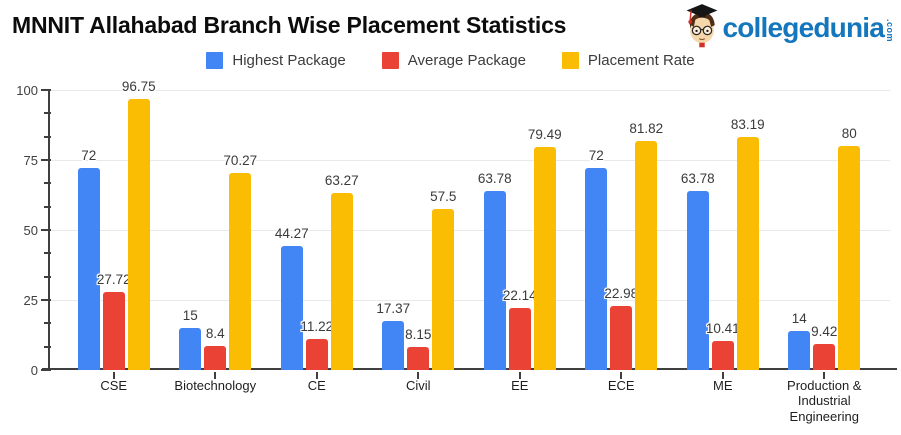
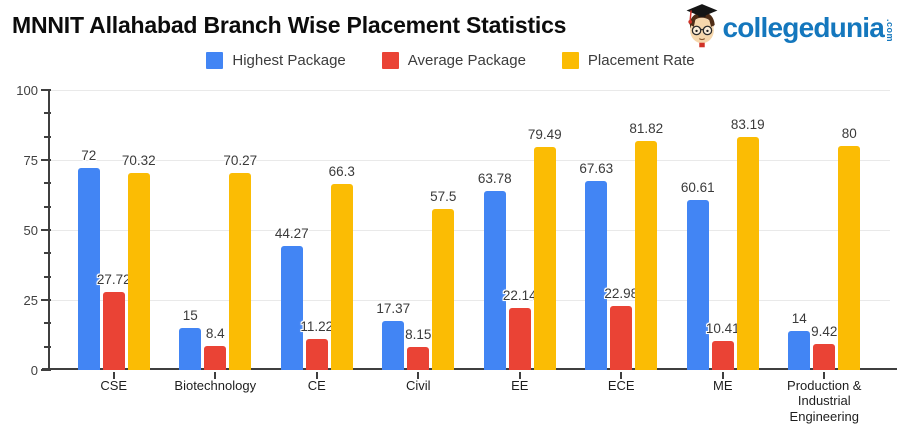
Placement Rate/CSE: 96.75 -> 70.32
Placement Rate/CE: 63.27 -> 66.3
Highest Package/ECE: 72 -> 67.63
Highest Package/ME: 63.78 -> 60.61
